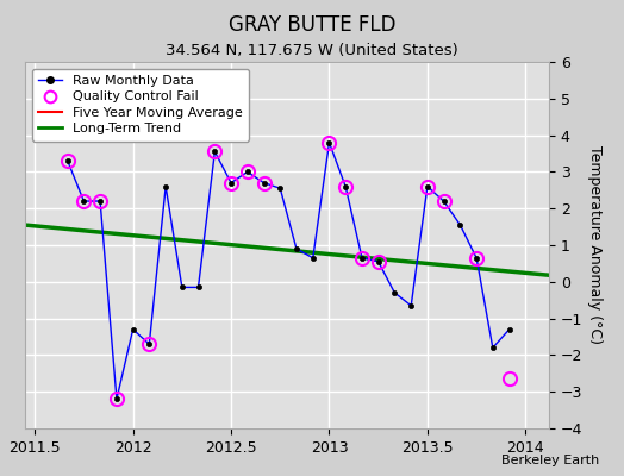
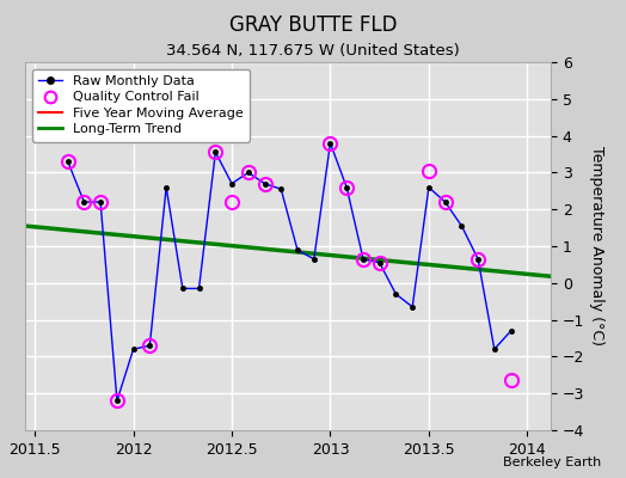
Raw Monthly Data/2012: -1.30 -> -1.80
Quality Control Fail/2012.5: 2.70 -> 2.20
Quality Control Fail/2013.5: 2.60 -> 3.05
